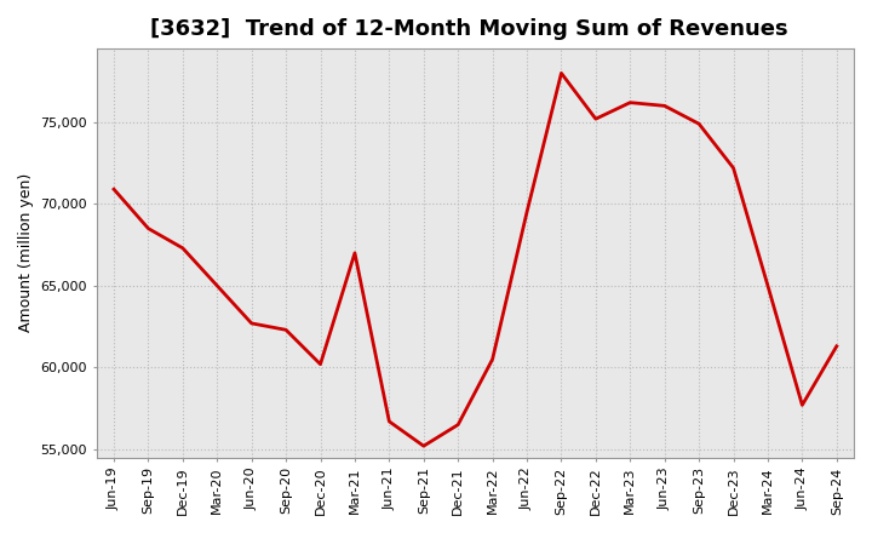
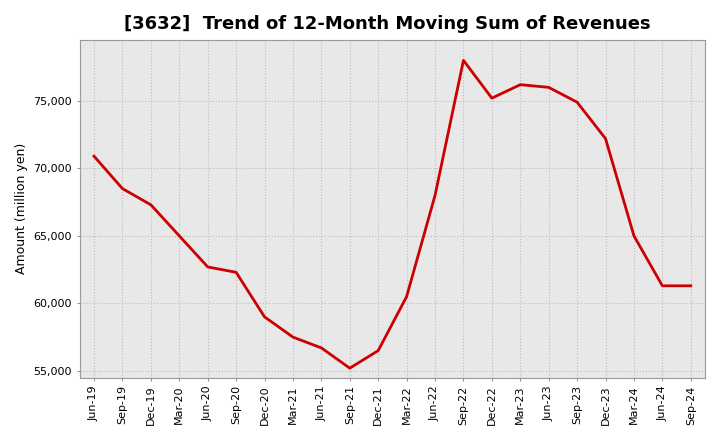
Dec-20: 60,200 -> 59,000
Mar-21: 67,000 -> 57,500
Jun-22: 69,500 -> 68,000
Jun-24: 57,700 -> 61,300
